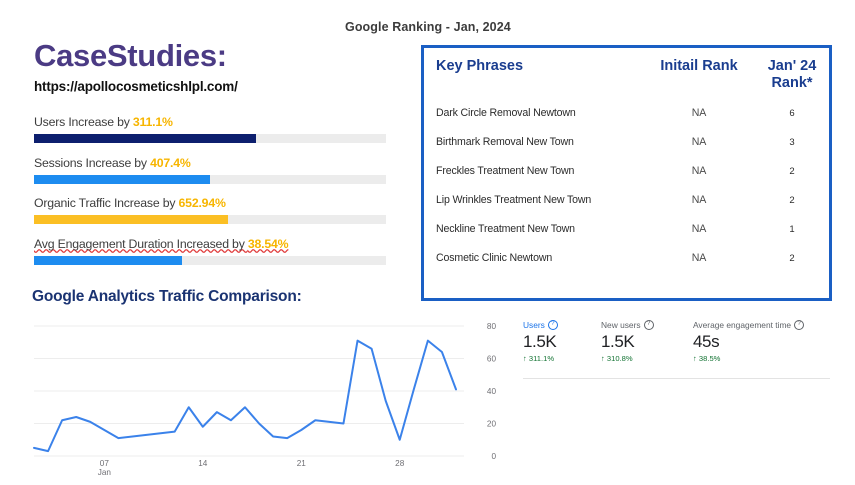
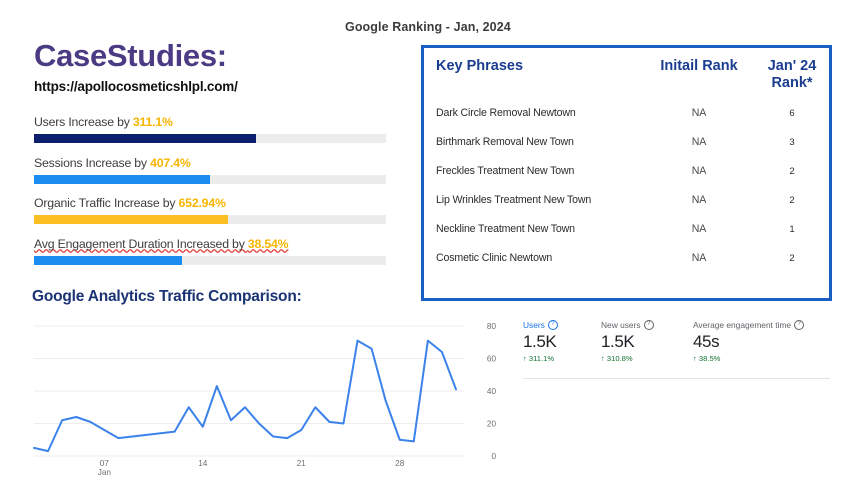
14: 27 -> 43
21: 22 -> 30
28: 41 -> 9
